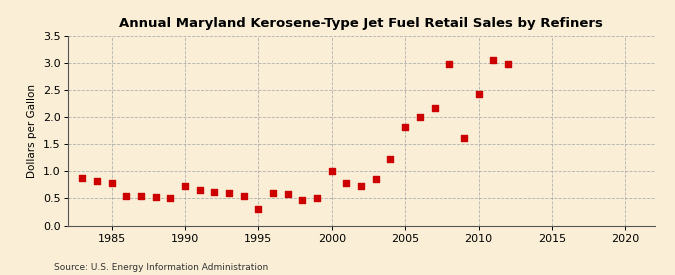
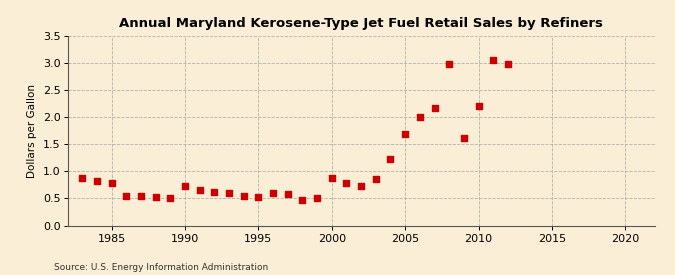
1995: 0.30 -> 0.52
2000: 1.00 -> 0.88
2005: 1.82 -> 1.68
2010: 2.42 -> 2.20
